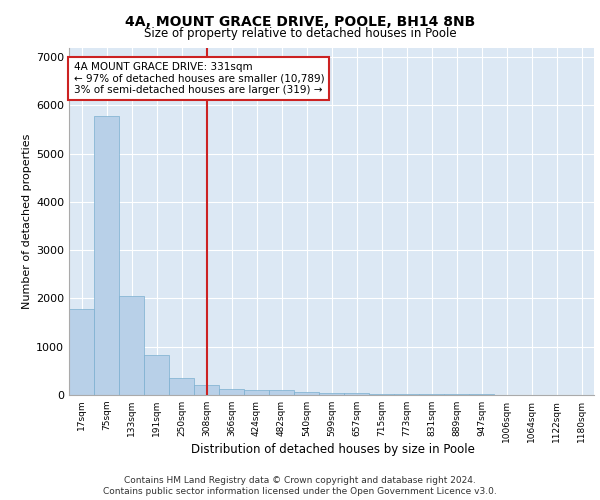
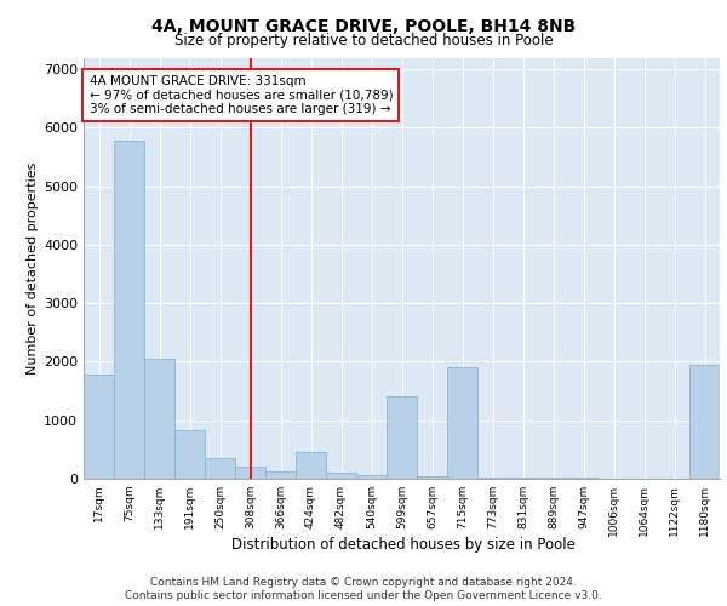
424sqm: 110 -> 450
599sqm: 50 -> 1400
715sqm: 30 -> 1900
1180sqm: 0 -> 1950
